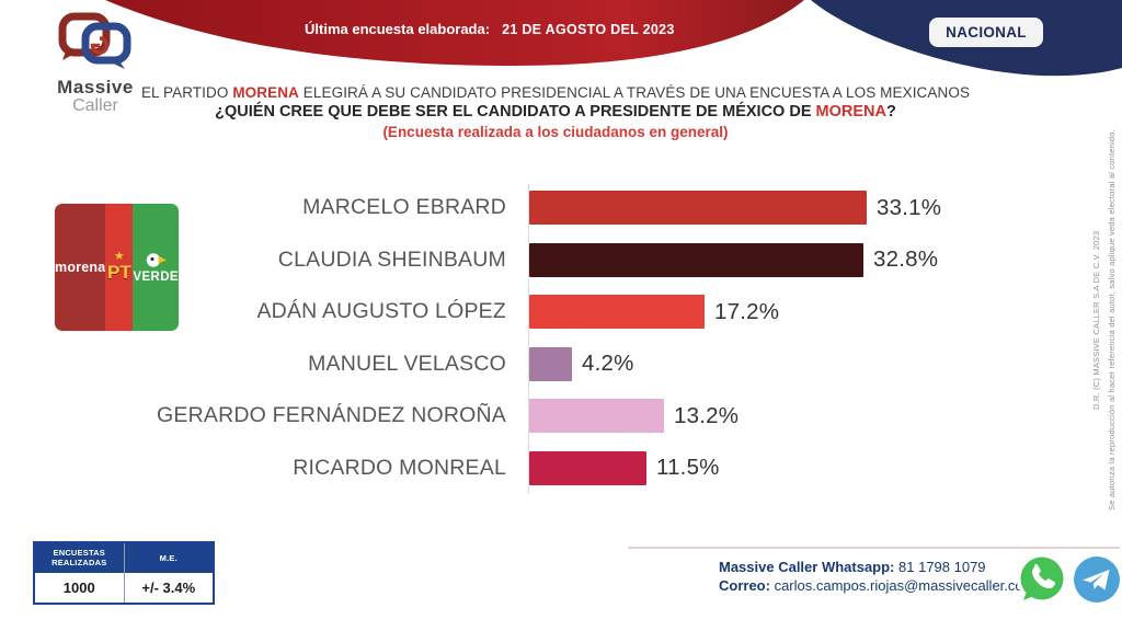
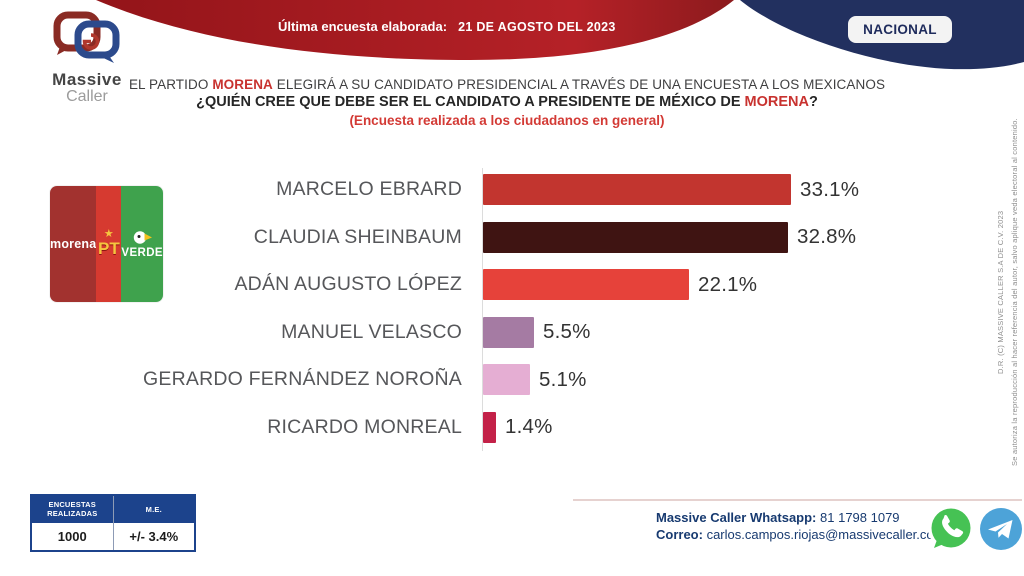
ADÁN AUGUSTO LÓPEZ: 17.2% -> 22.1%
MANUEL VELASCO: 4.2% -> 5.5%
GERARDO FERNÁNDEZ NOROÑA: 13.2% -> 5.1%
RICARDO MONREAL: 11.5% -> 1.4%
